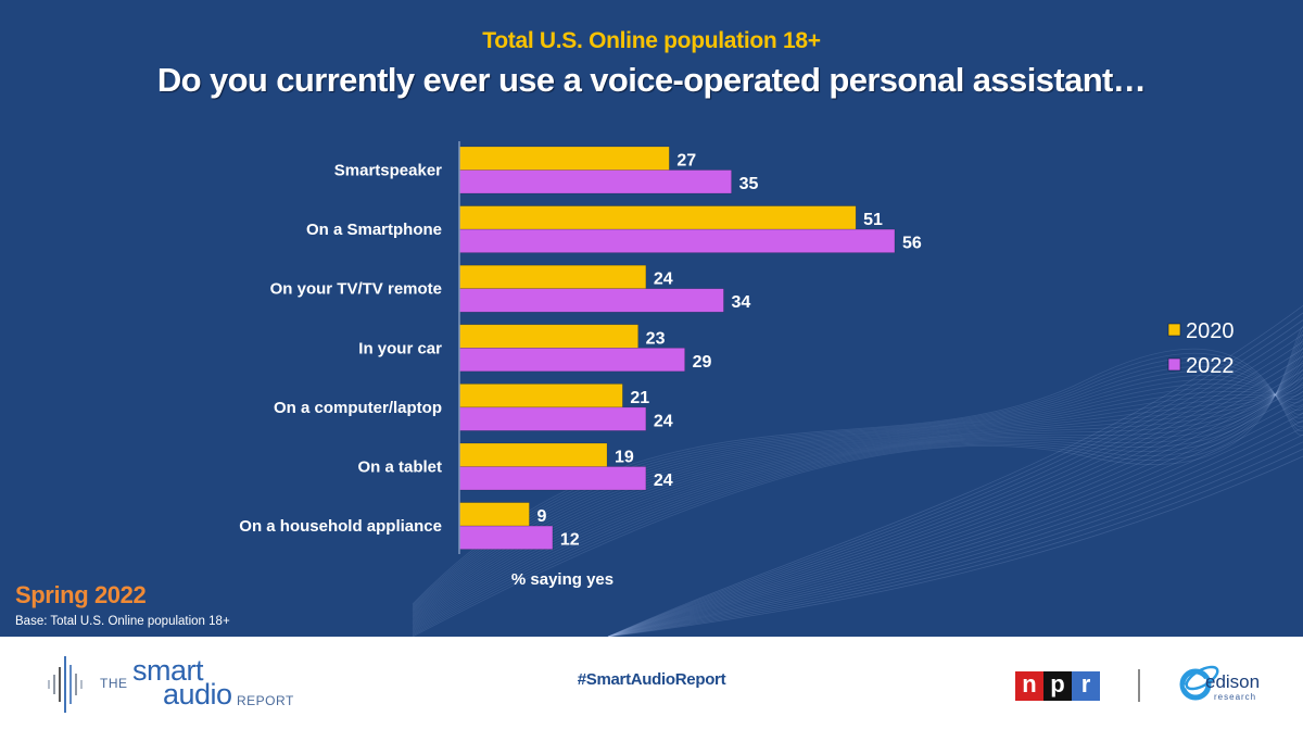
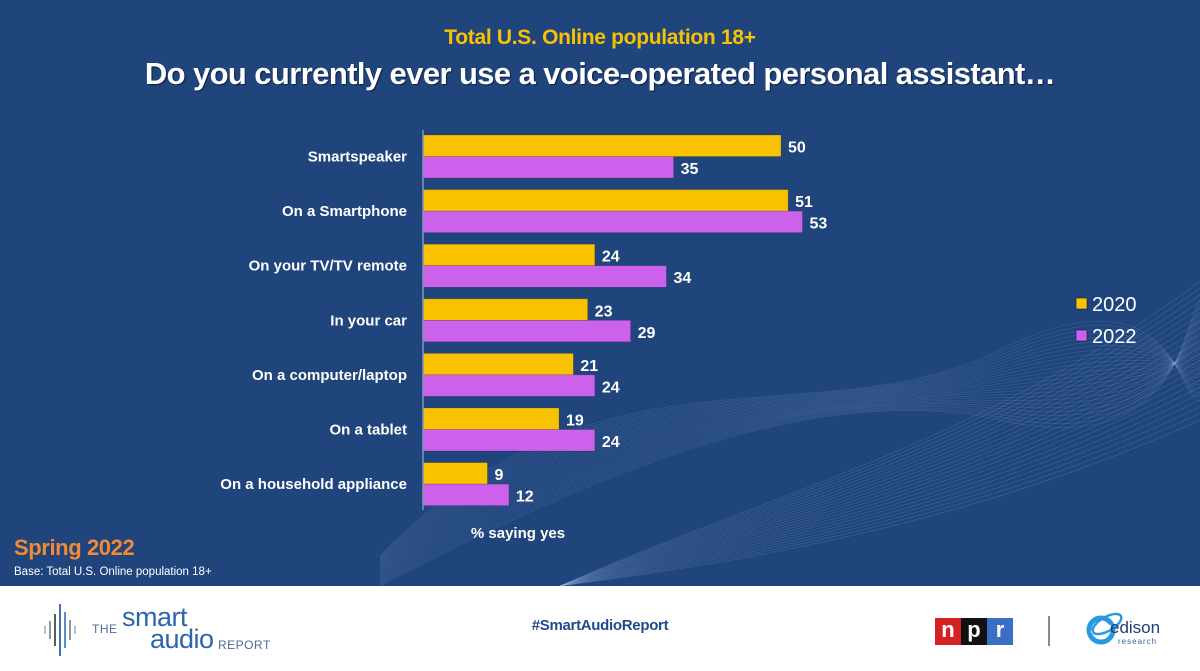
2020/Smartspeaker: 27 -> 50
2022/On a Smartphone: 56 -> 53
